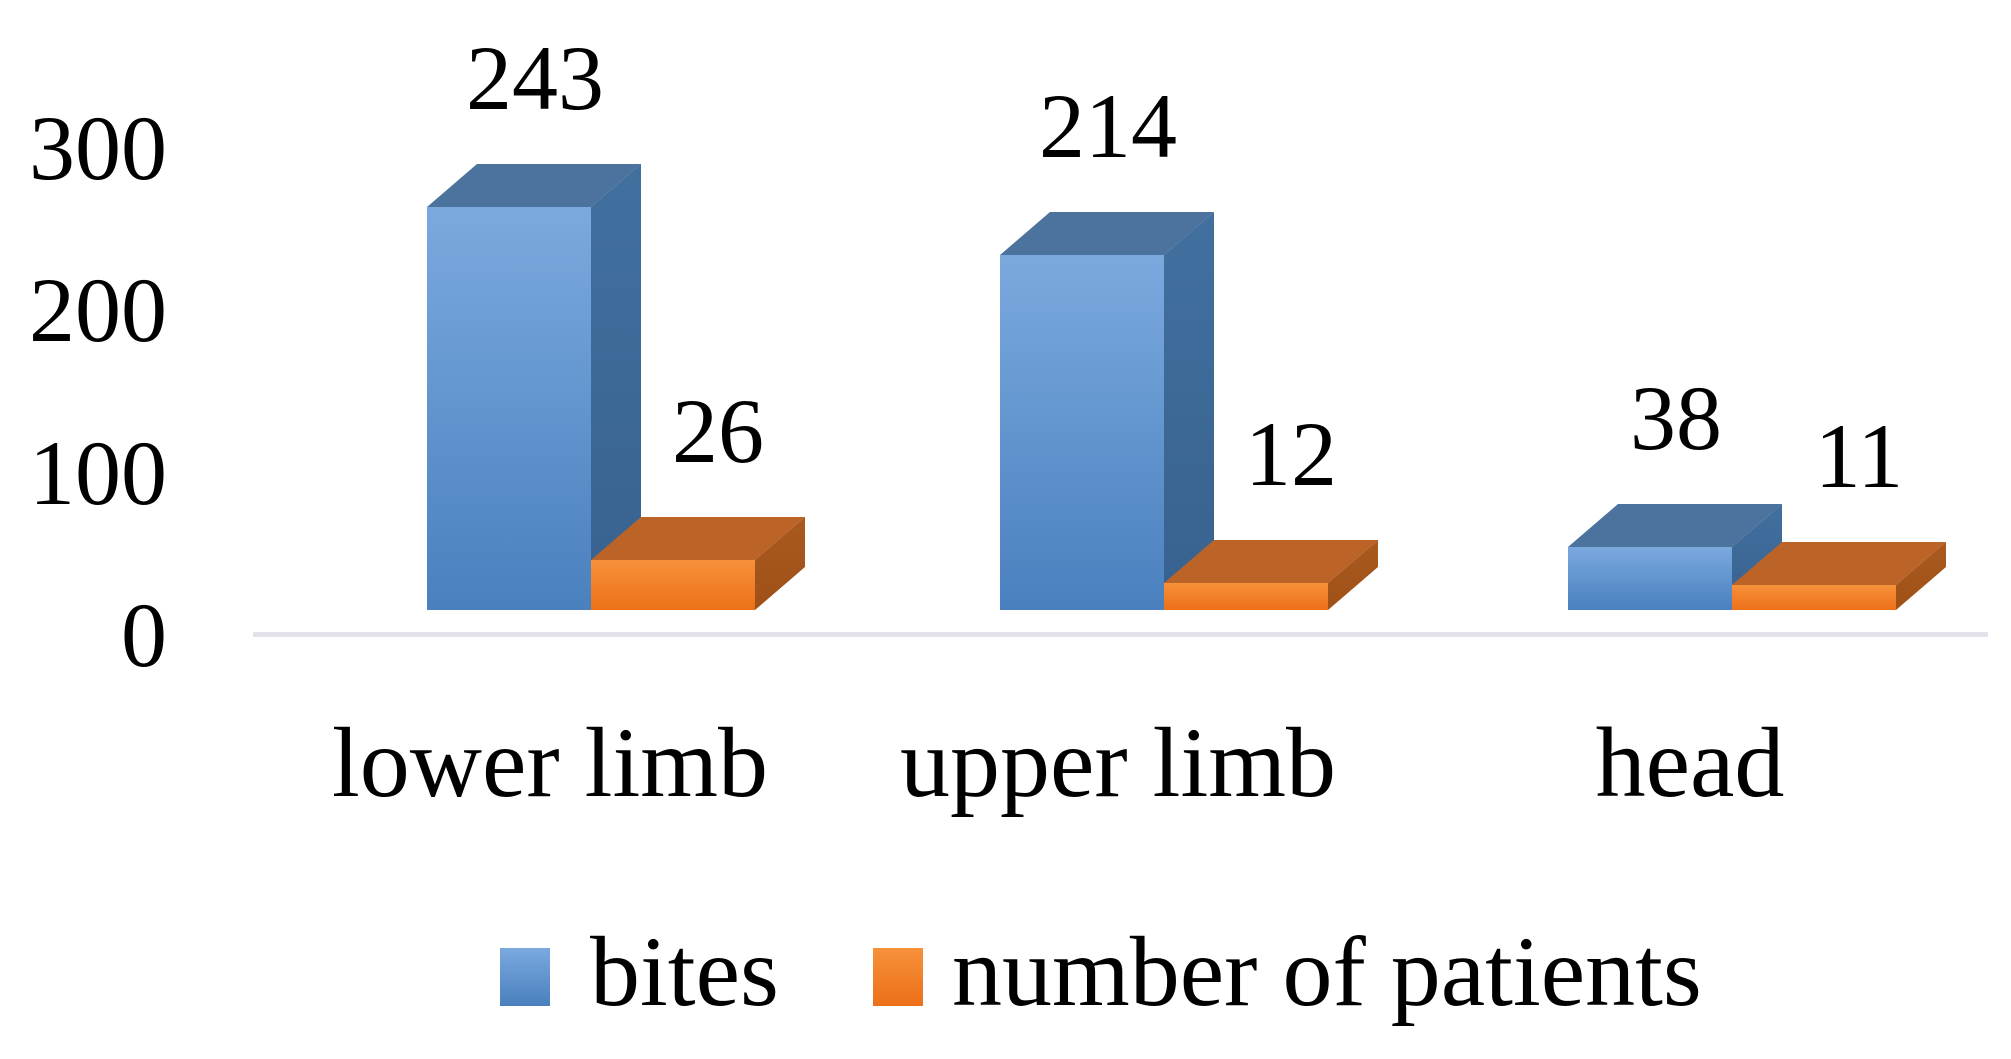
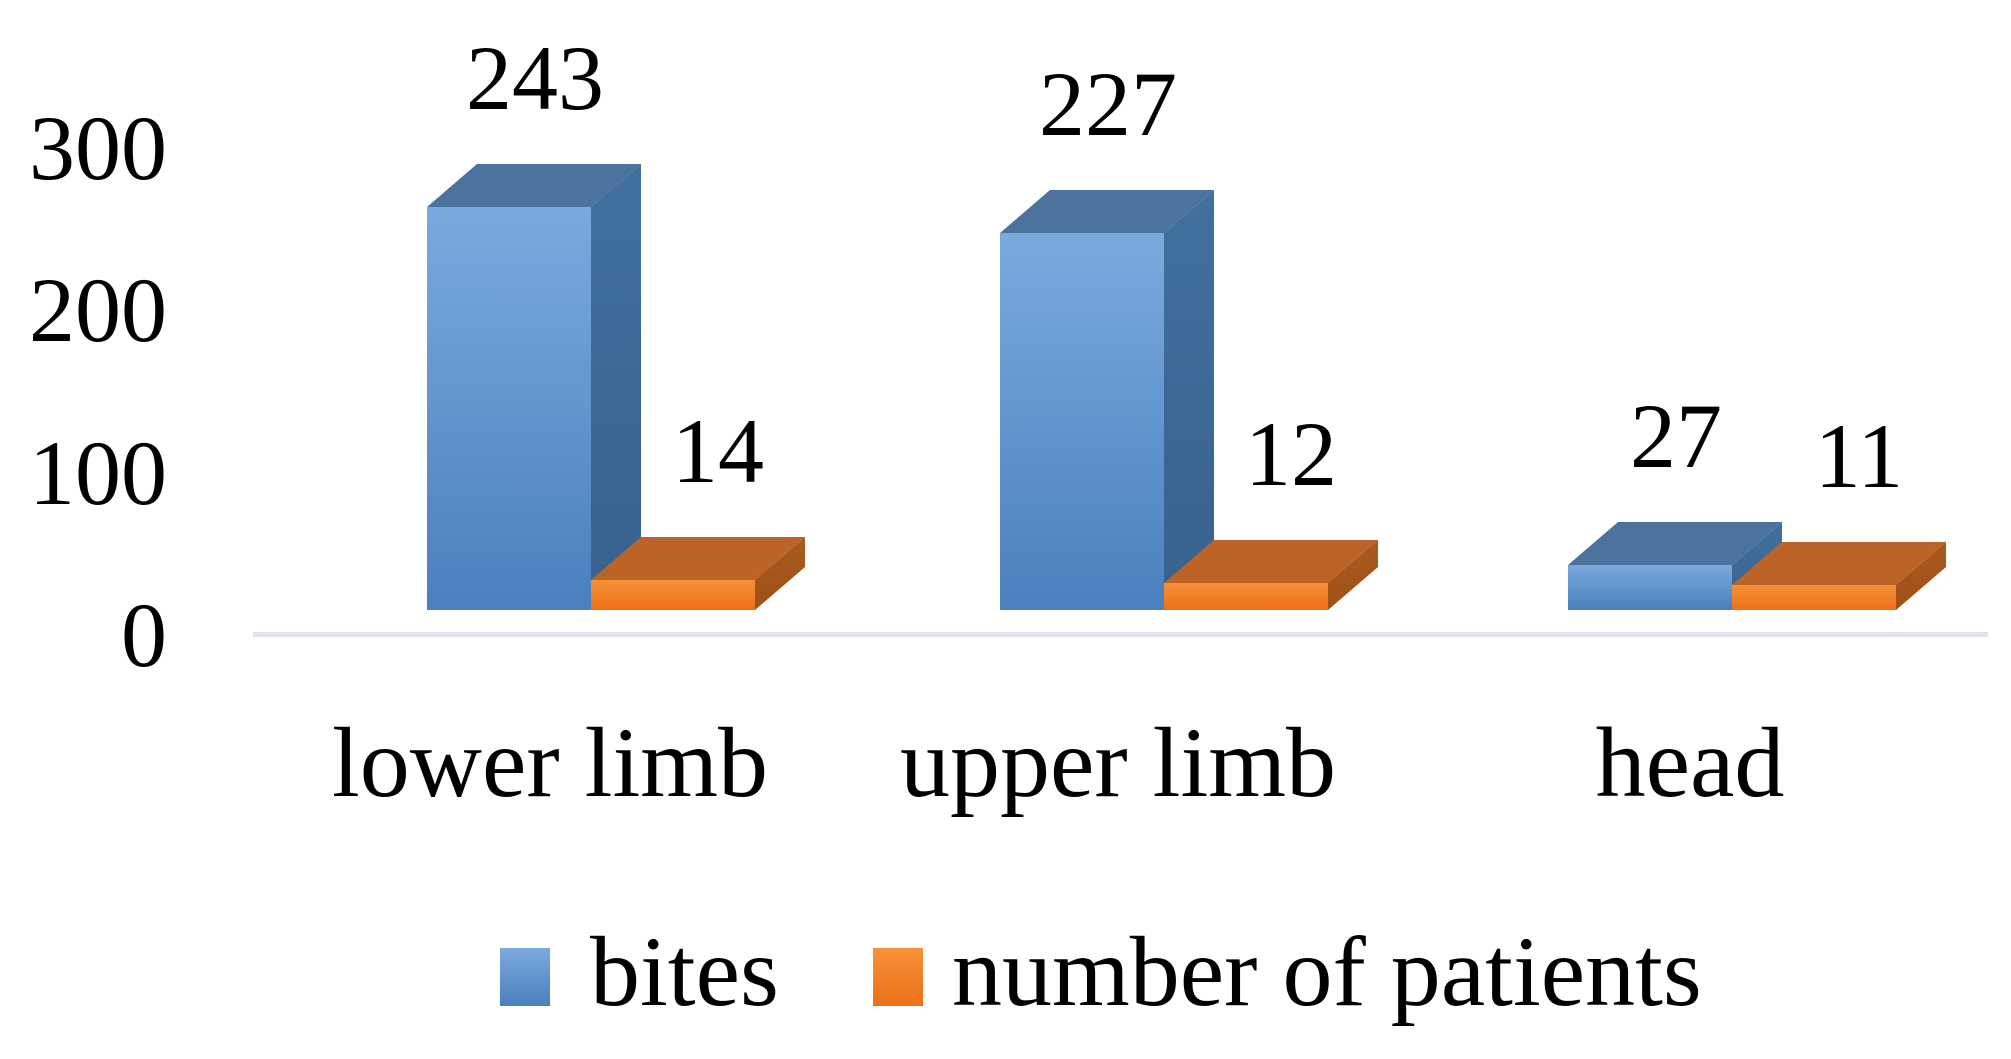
number of patients/lower limb: 26 -> 14
bites/upper limb: 214 -> 227
bites/head: 38 -> 27
